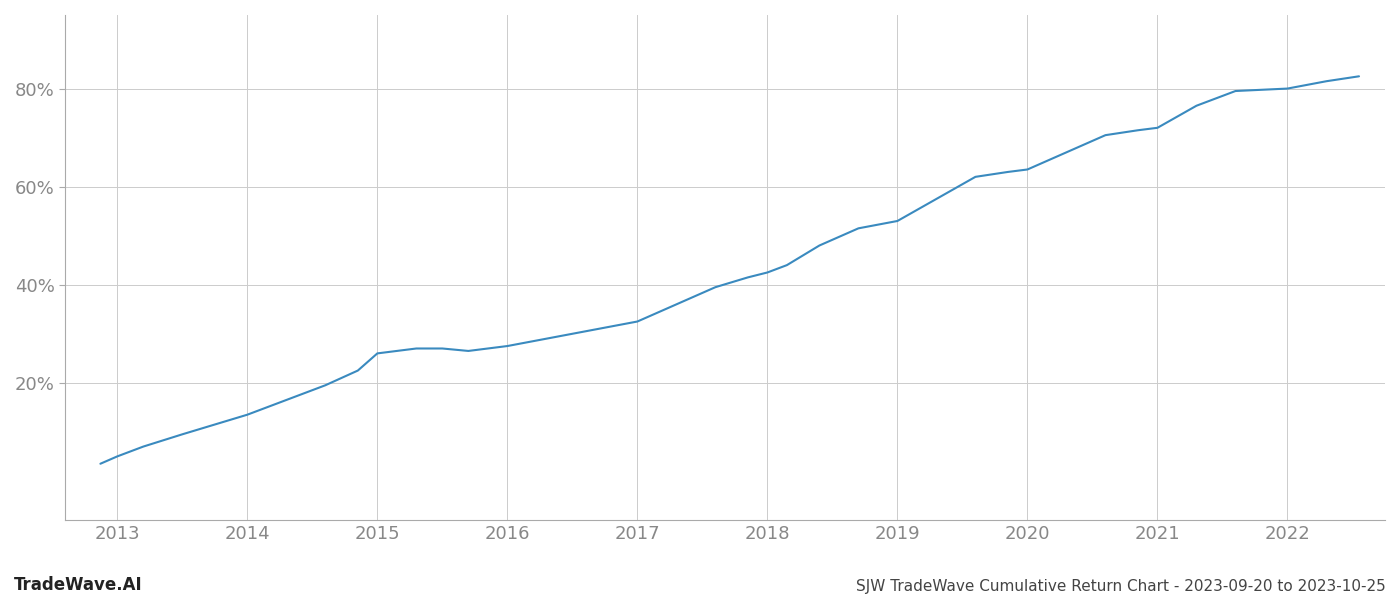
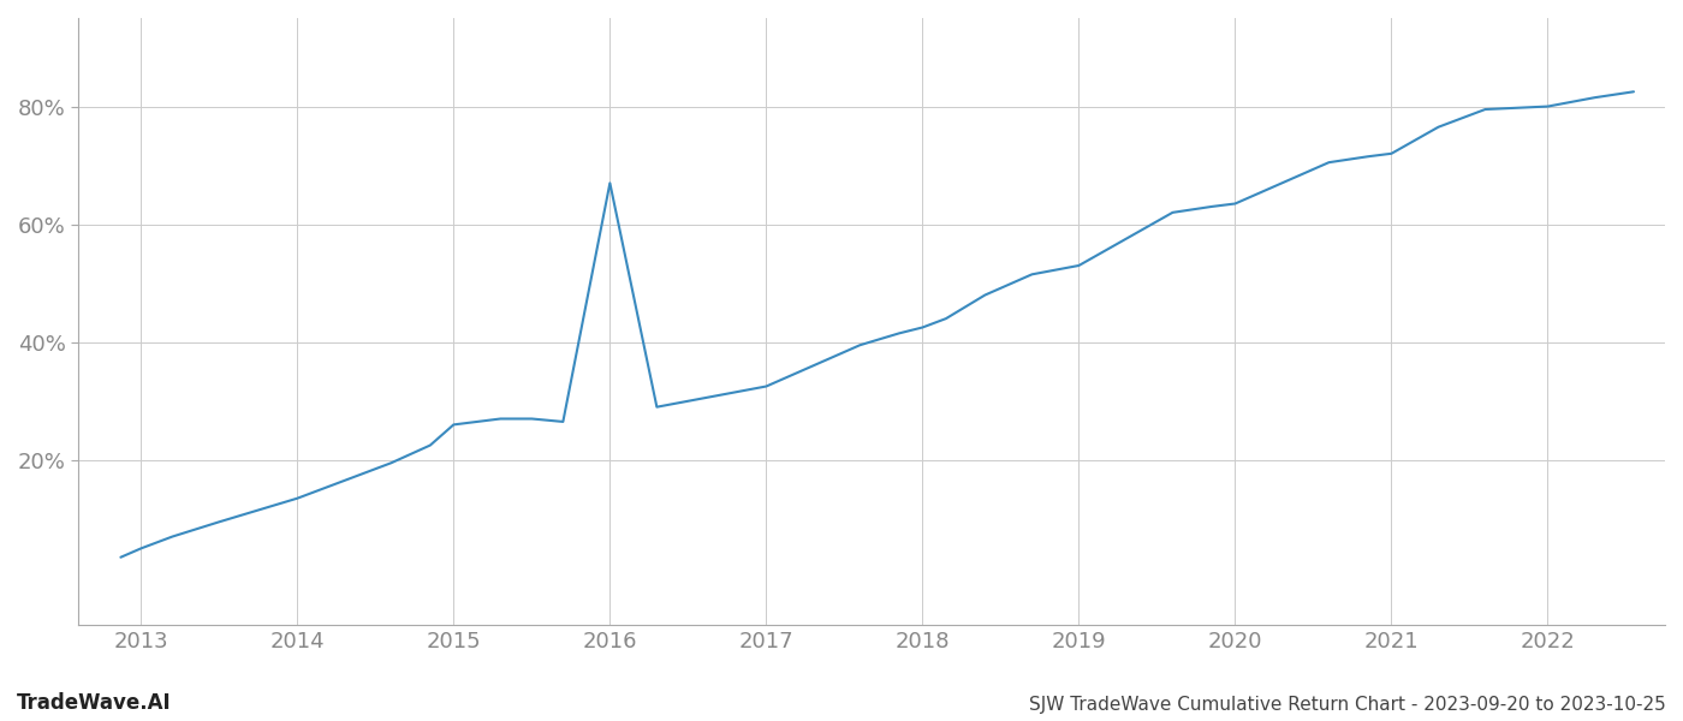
2016: 27.5% -> 67.0%
